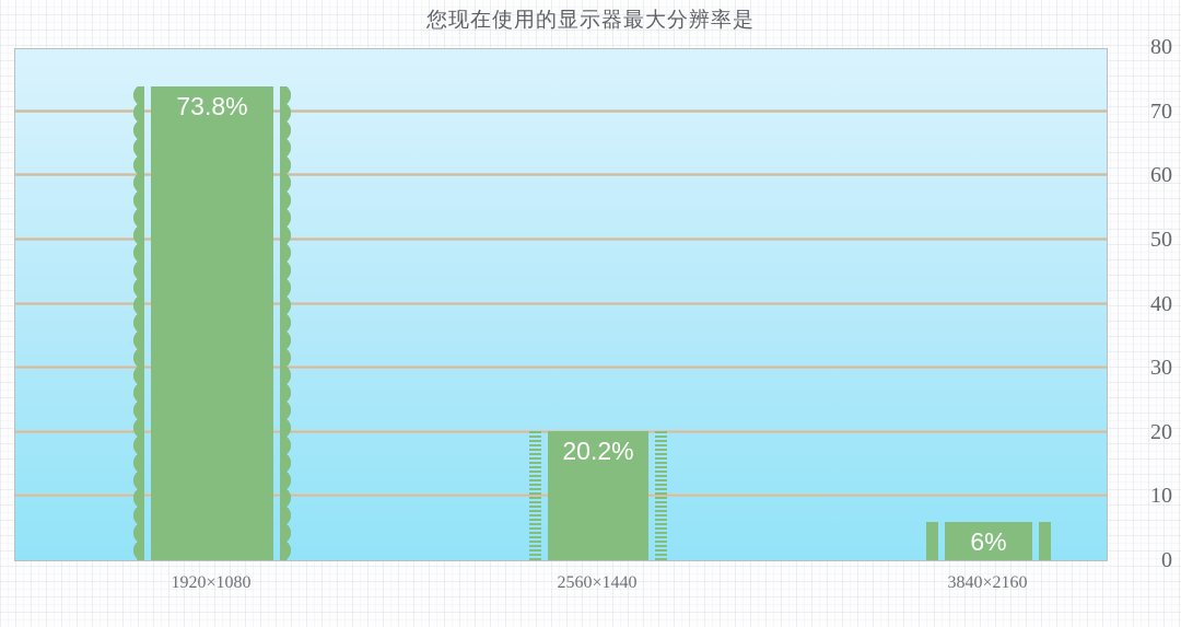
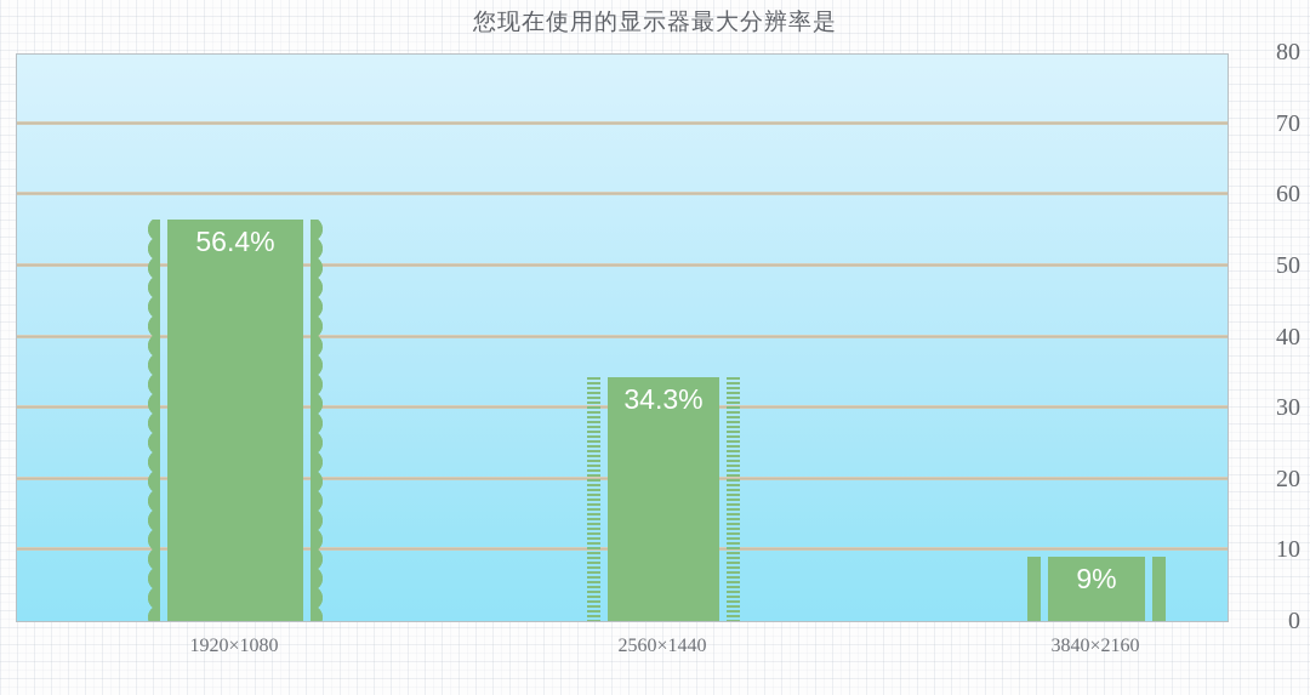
1920×1080: 73.8% -> 56.4%
2560×1440: 20.2% -> 34.3%
3840×2160: 6% -> 9%
